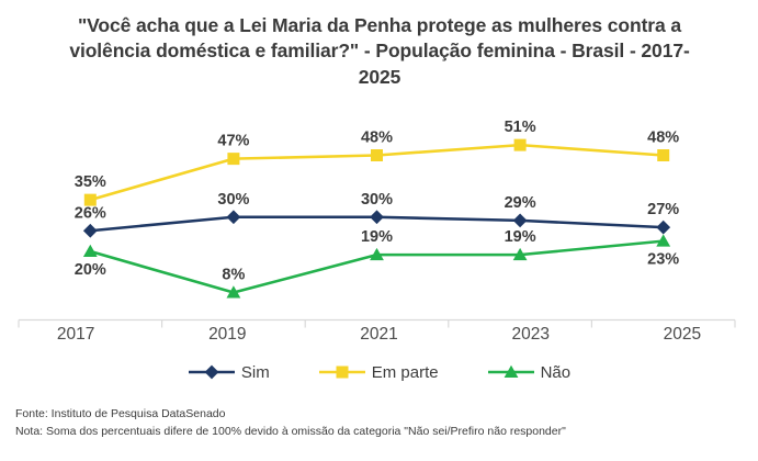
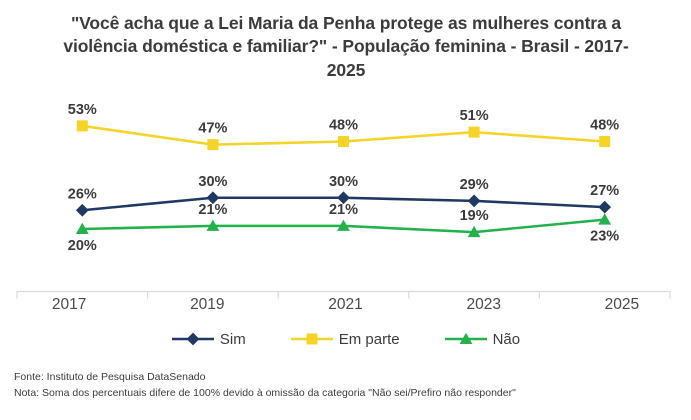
Em parte/2017: 35% -> 53%
Não/2019: 8% -> 21%
Não/2021: 19% -> 21%
